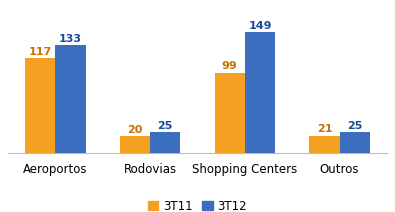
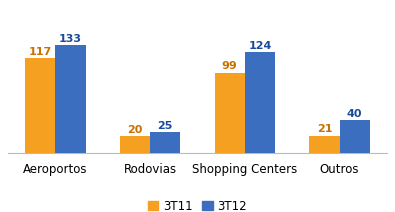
3T12/Shopping Centers: 149 -> 124
3T12/Outros: 25 -> 40
